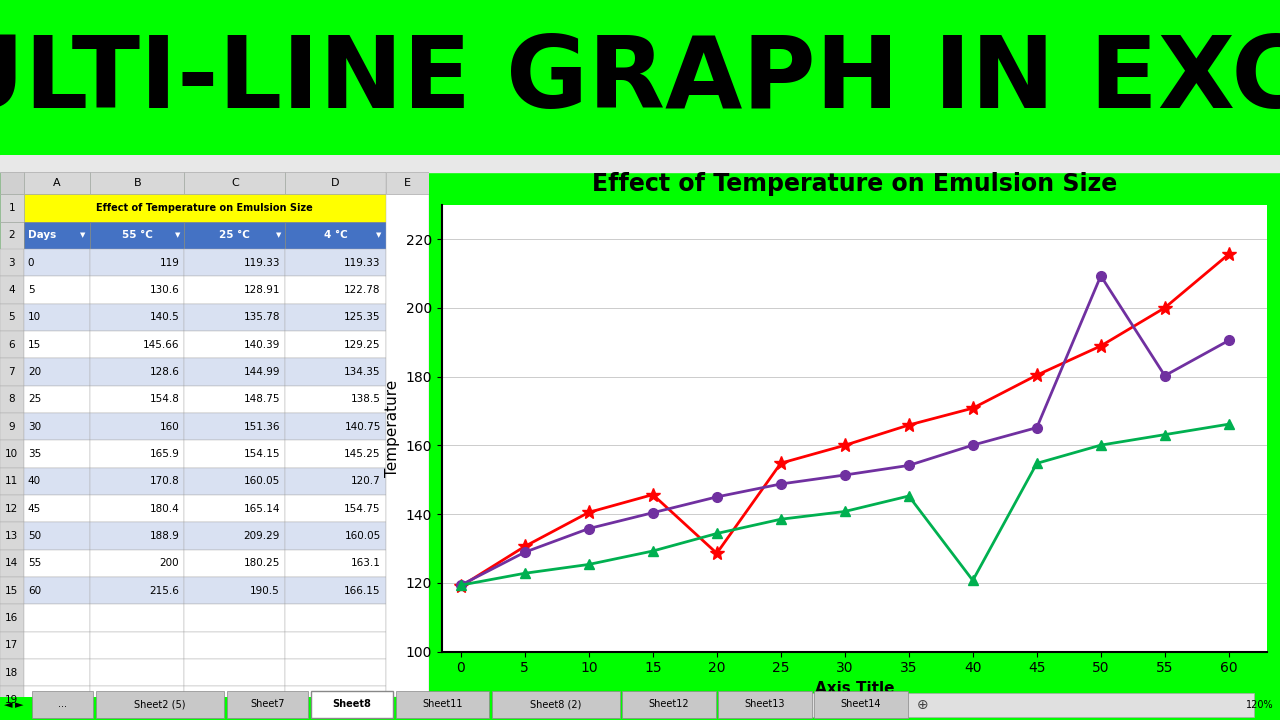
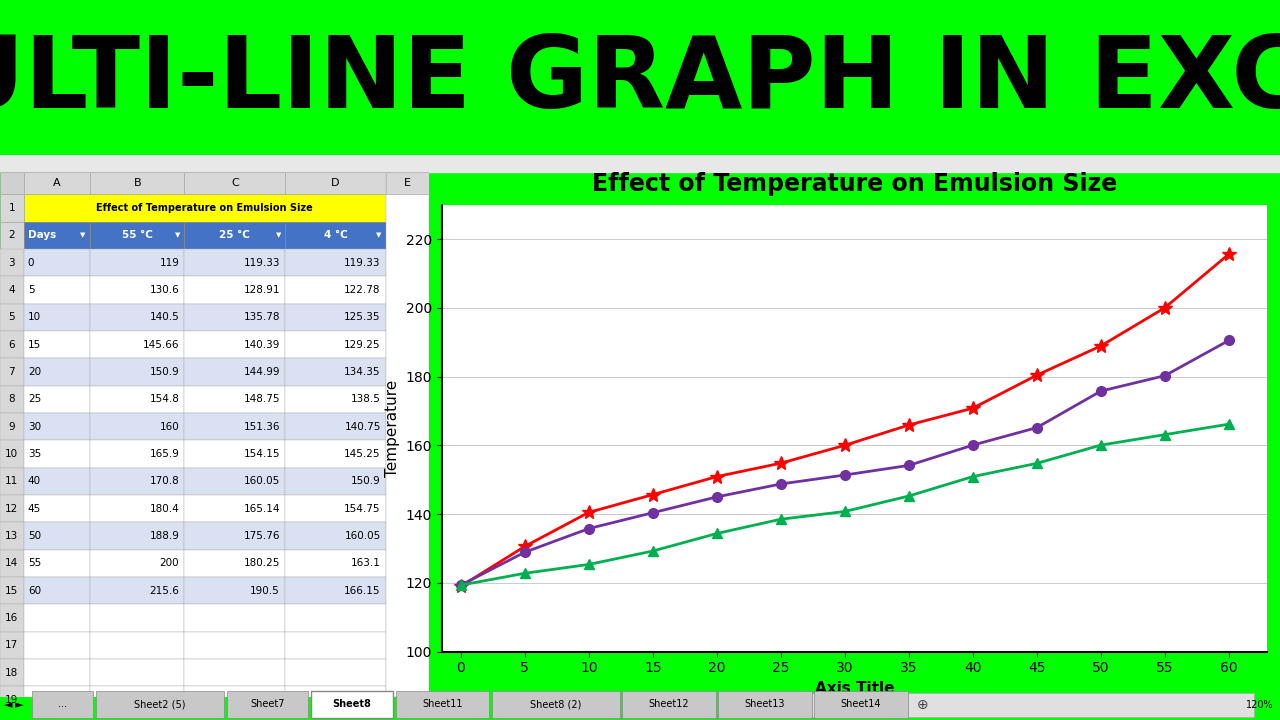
55 °C/20: 128.6 -> 150.9
4 °C/40: 120.7 -> 150.9
25 °C/50: 209.29 -> 175.76
